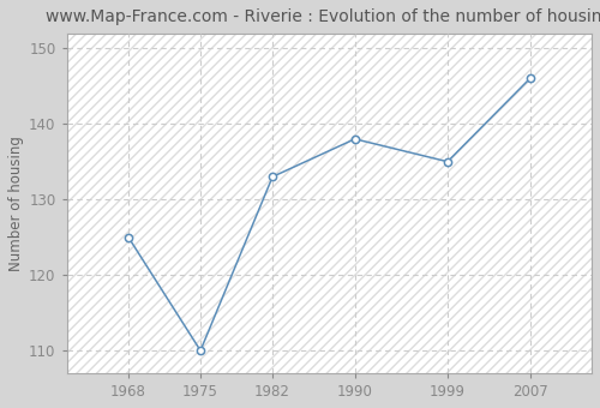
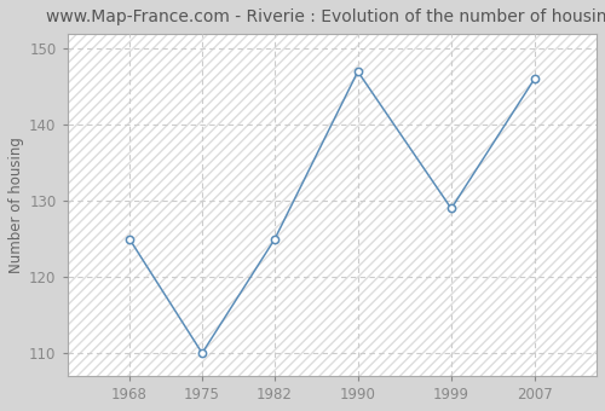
1982: 133 -> 125
1990: 138 -> 147
1999: 135 -> 129
